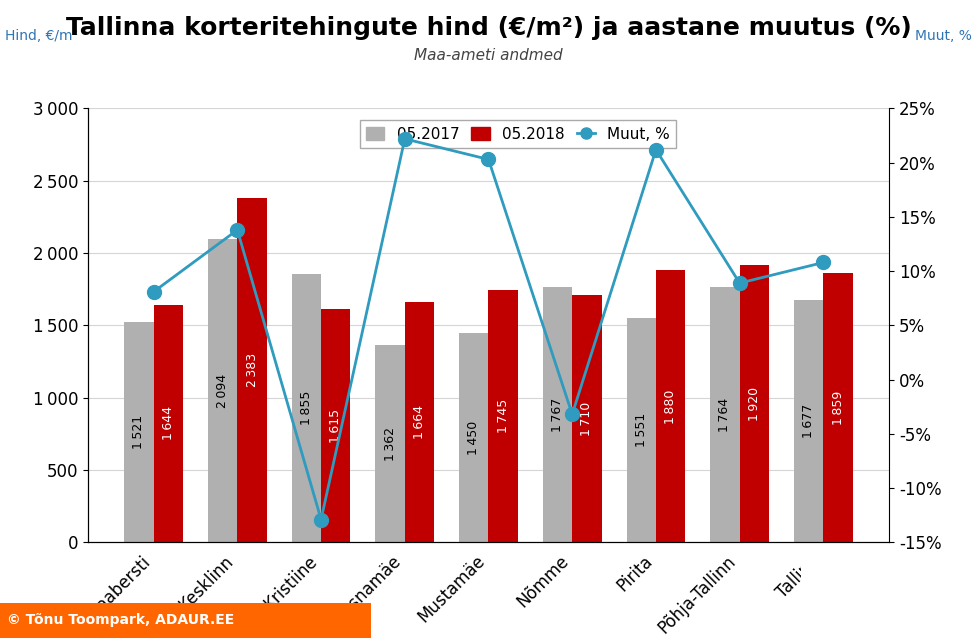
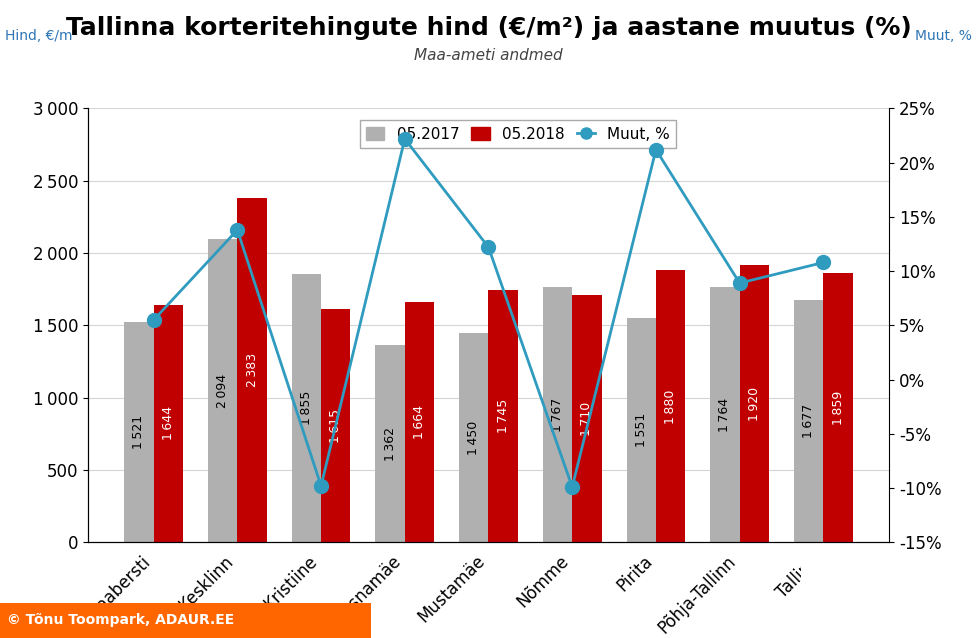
Muut, %/Haabersti: 8.1% -> 5.5%
Muut, %/Kristiine: -12.9% -> -9.8%
Muut, %/Mustamäe: 20.3% -> 12.2%
Muut, %/Nõmme: -3.2% -> -9.9%
